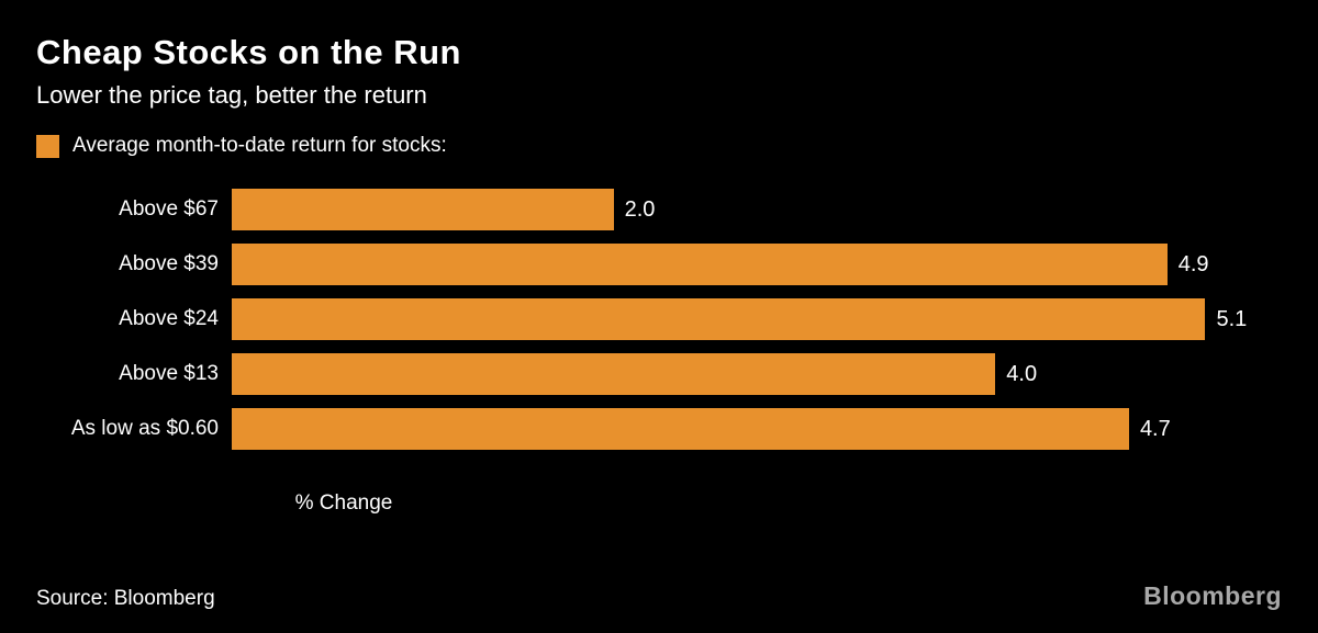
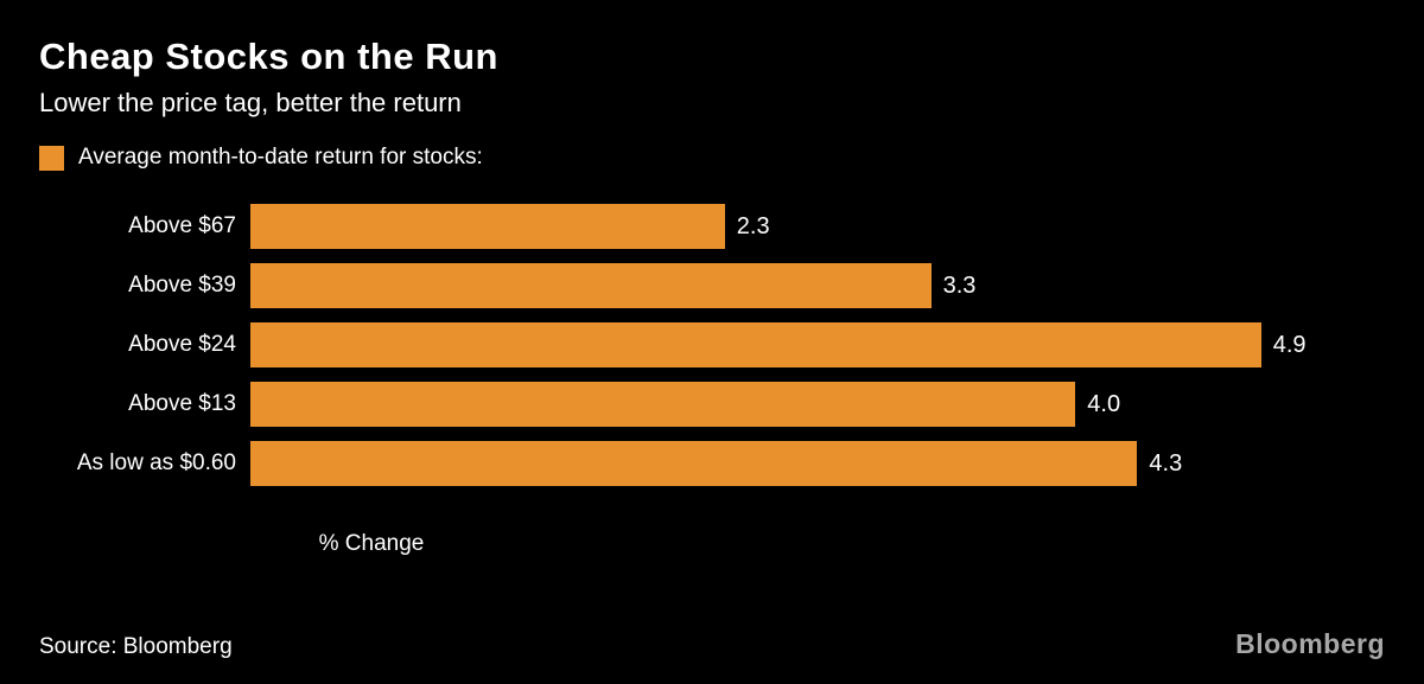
Above $67: 2.0 -> 2.3
Above $39: 4.9 -> 3.3
Above $24: 5.1 -> 4.9
As low as $0.60: 4.7 -> 4.3
